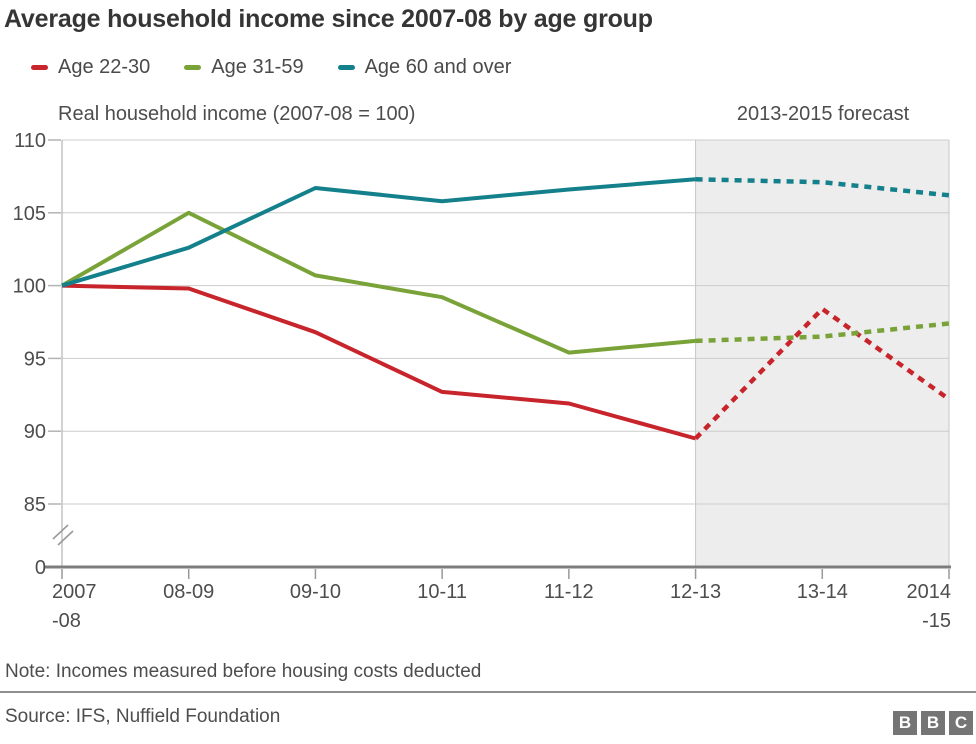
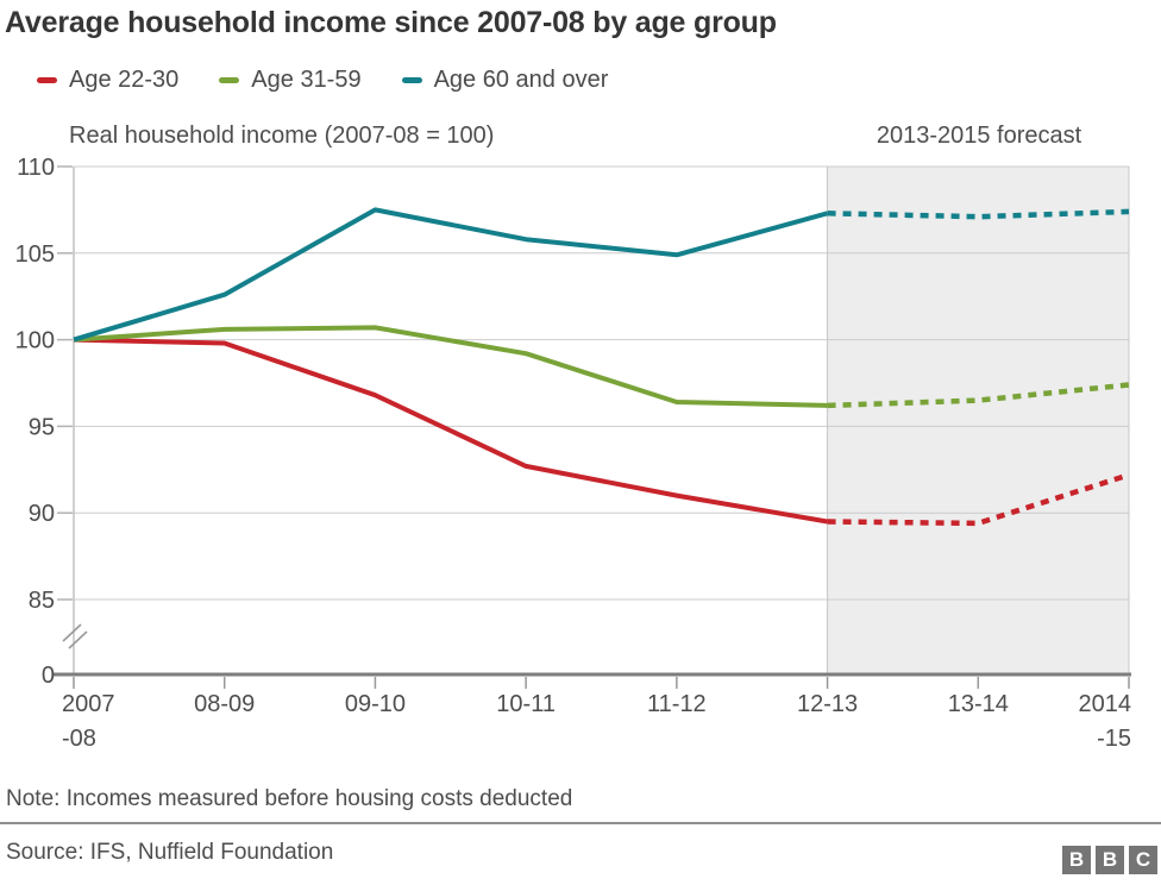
Age 31-59/08-09: 105.0 -> 100.6
Age 60 and over/09-10: 106.7 -> 107.5
Age 22-30/11-12: 91.9 -> 91.0
Age 31-59/11-12: 95.4 -> 96.4
Age 60 and over/11-12: 106.6 -> 104.9
Age 22-30/13-14: 98.4 -> 89.4
Age 60 and over/2014-15: 106.2 -> 107.4
